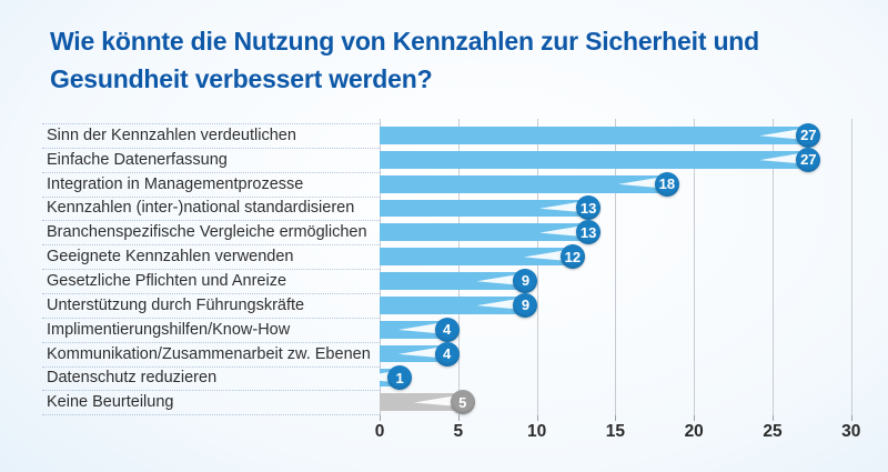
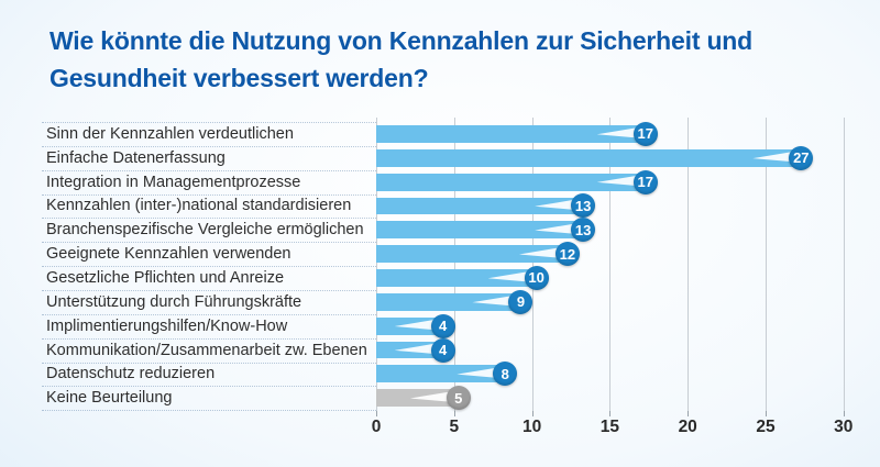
Sinn der Kennzahlen verdeutlichen: 27 -> 17
Integration in Managementprozesse: 18 -> 17
Gesetzliche Pflichten und Anreize: 9 -> 10
Datenschutz reduzieren: 1 -> 8
